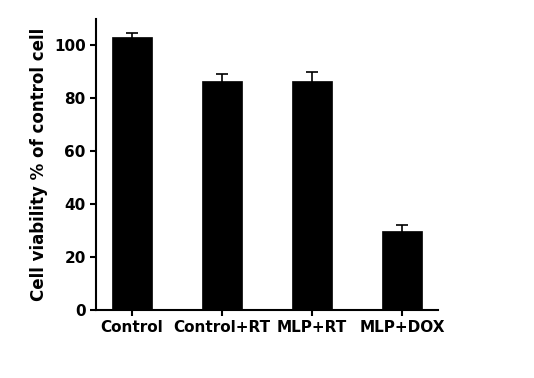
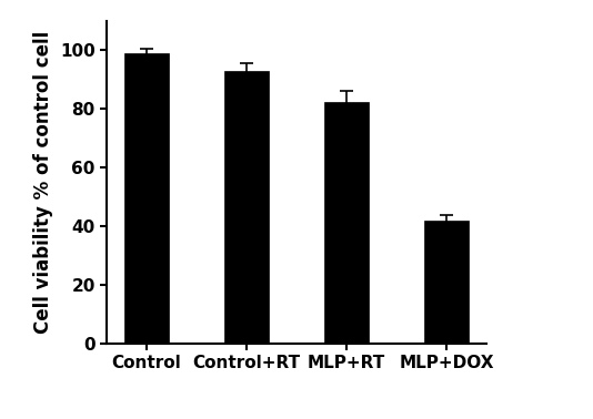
Control: 103.0 -> 99.0
Control+RT: 86.5 -> 93.0
MLP+RT: 86.5 -> 82.5
MLP+DOX: 30.0 -> 42.0
